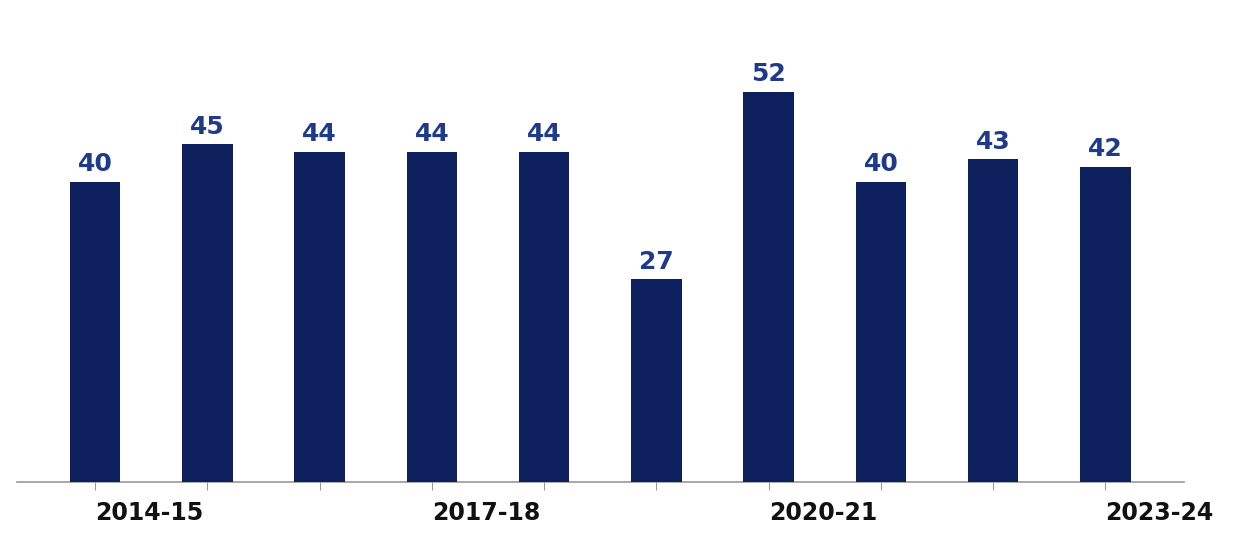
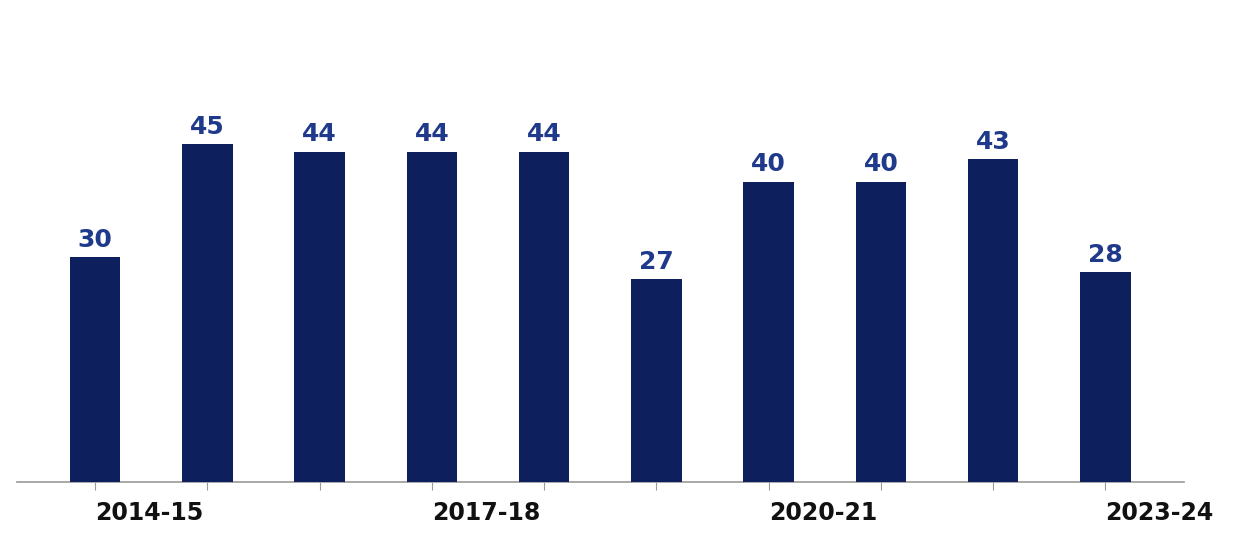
2014-15: 40 -> 30
2020-21: 52 -> 40
2023-24: 42 -> 28
